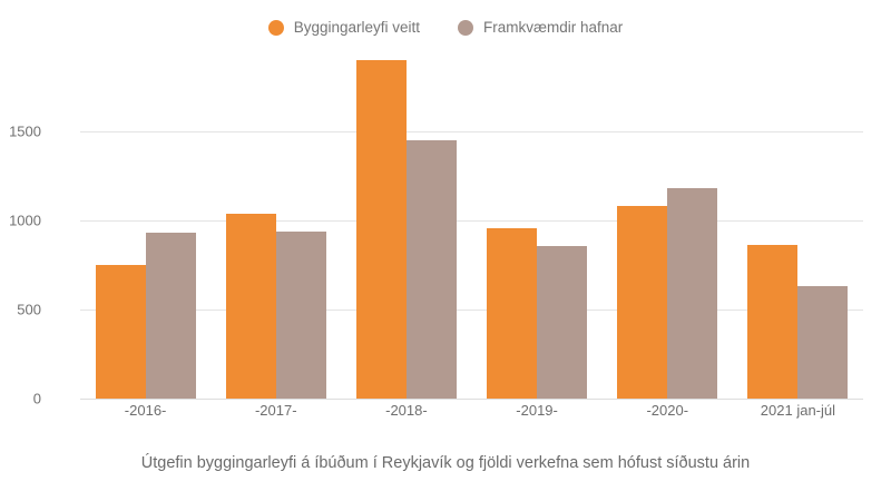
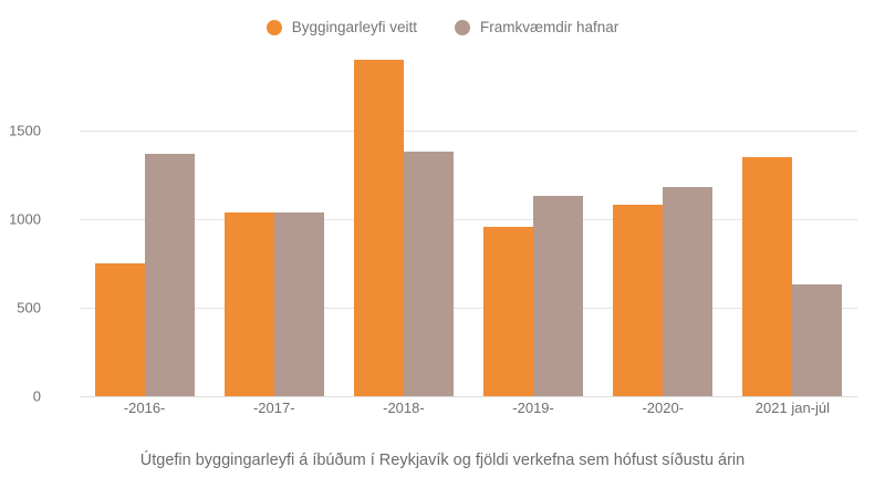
Framkvæmdir hafnar/-2016-: 930 -> 1370
Framkvæmdir hafnar/-2017-: 940 -> 1040
Framkvæmdir hafnar/-2018-: 1450 -> 1380
Framkvæmdir hafnar/-2019-: 860 -> 1130
Byggingarleyfi veitt/2021 jan-júl: 860 -> 1350
